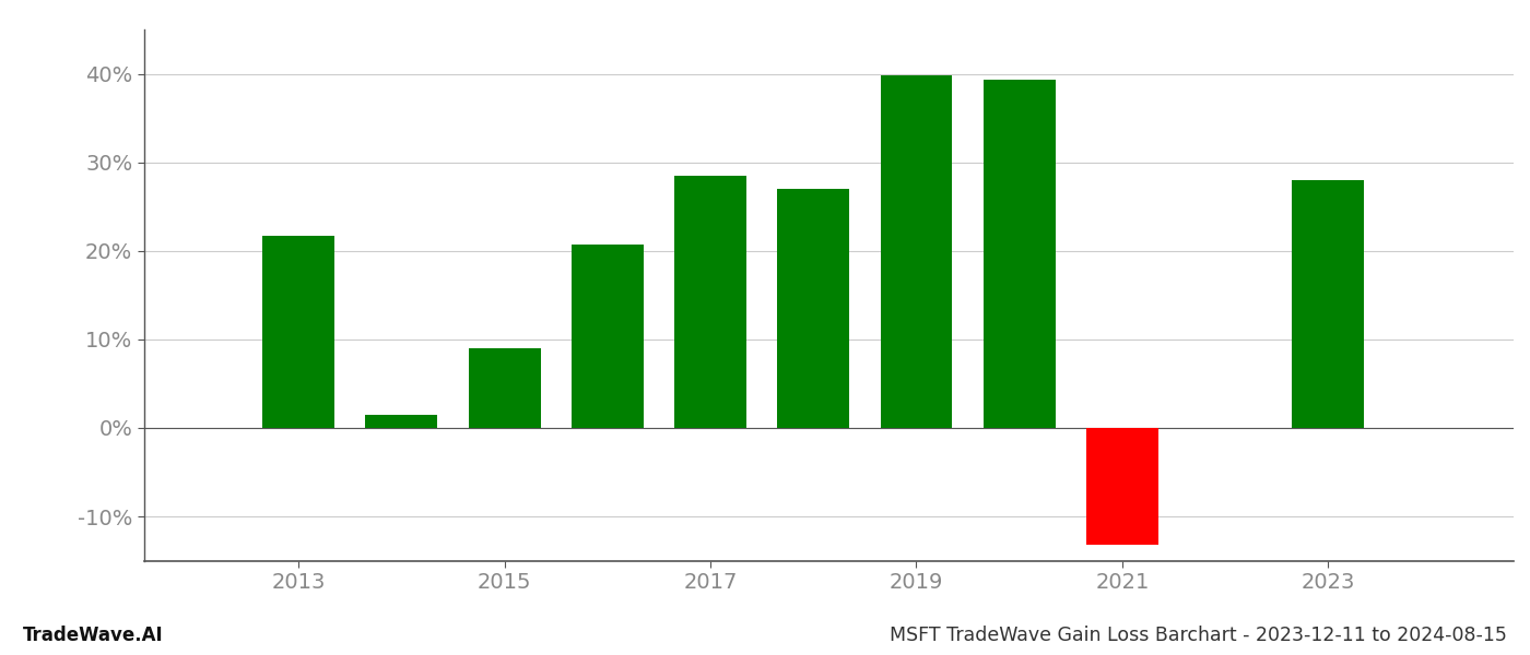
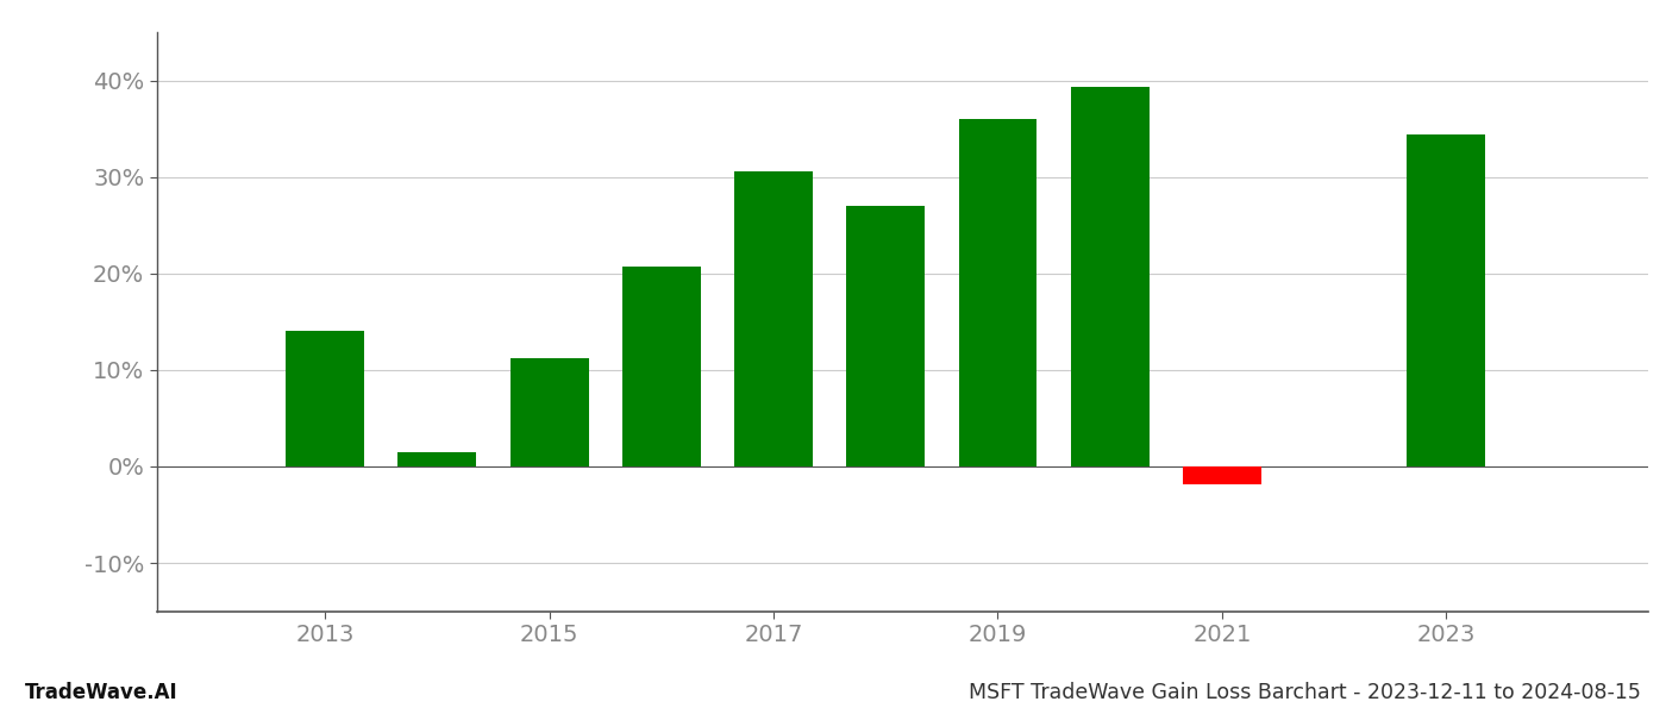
2013: 21.7% -> 14.0%
2015: 9.0% -> 11.2%
2017: 28.5% -> 30.6%
2019: 39.8% -> 36.0%
2021: -13.2% -> -1.8%
2023: 28.0% -> 34.4%
